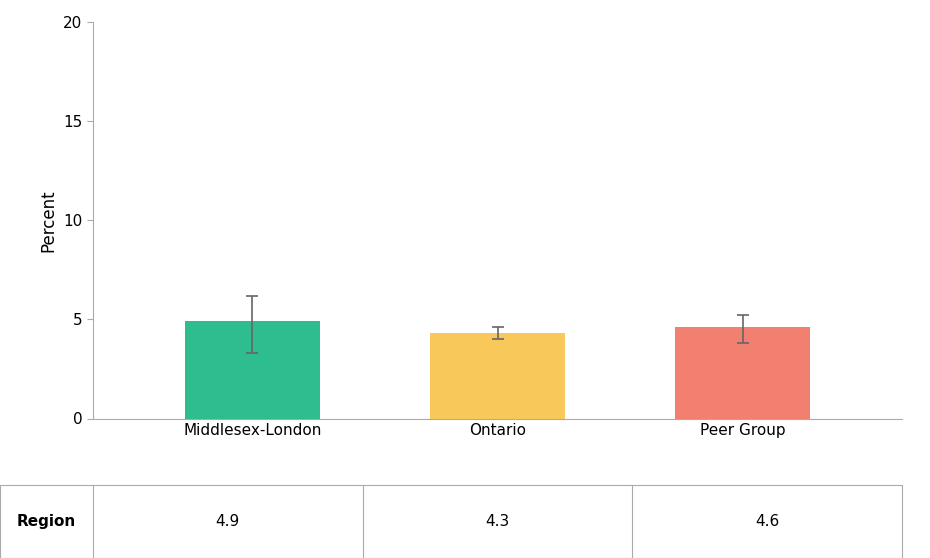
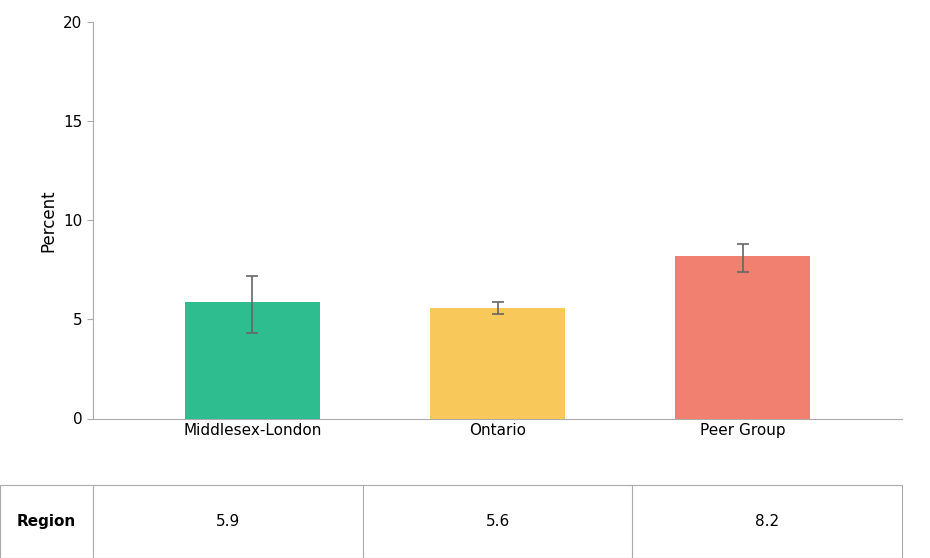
Middlesex-London: 4.9 -> 5.9
Ontario: 4.3 -> 5.6
Peer Group: 4.6 -> 8.2
